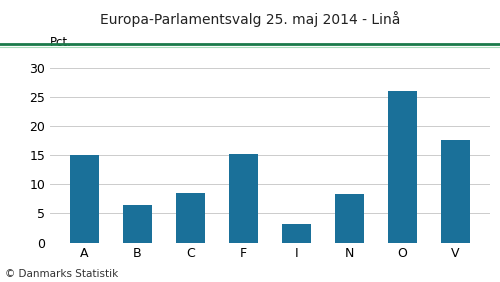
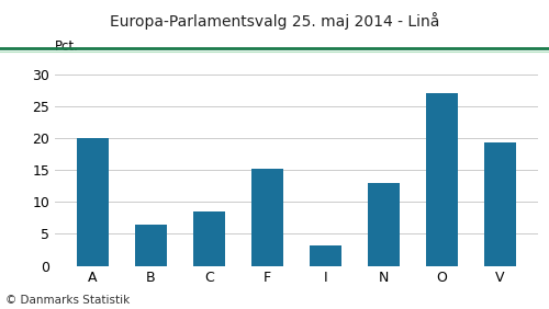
A: 15.0 -> 20.0
N: 8.3 -> 13.0
O: 26.0 -> 27.0
V: 17.7 -> 19.4
